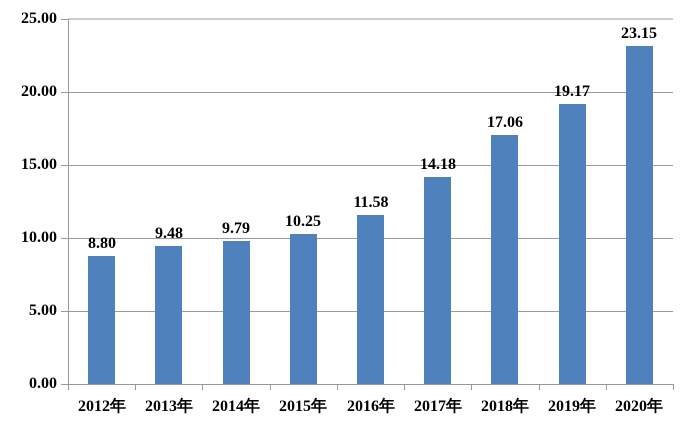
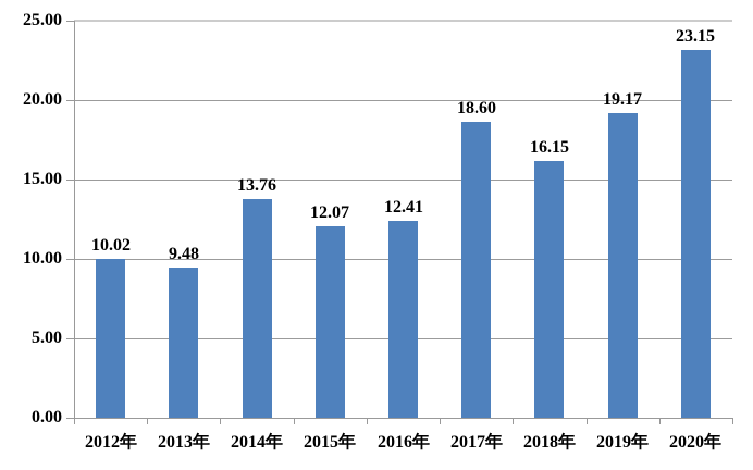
2012年: 8.80 -> 10.02
2014年: 9.79 -> 13.76
2015年: 10.25 -> 12.07
2016年: 11.58 -> 12.41
2017年: 14.18 -> 18.60
2018年: 17.06 -> 16.15
